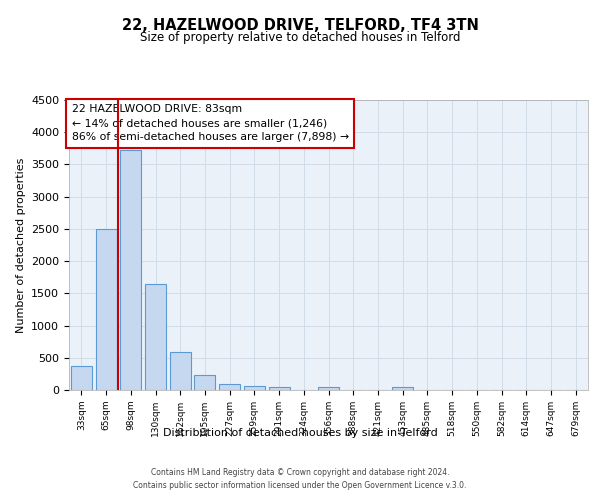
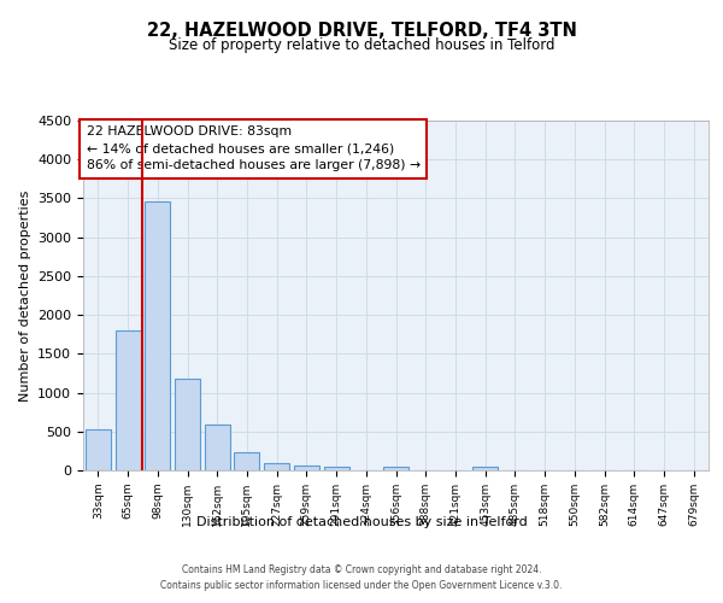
33sqm: 380 -> 520
65sqm: 2500 -> 1800
98sqm: 3720 -> 3460
130sqm: 1640 -> 1180
